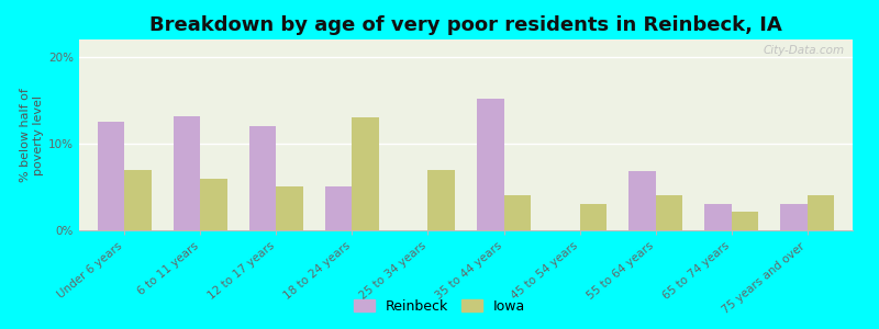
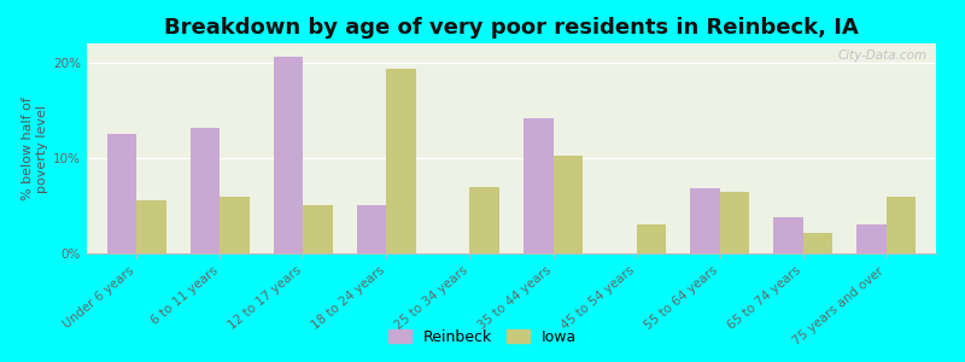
Iowa/Under 6 years: 7.0% -> 5.6%
Reinbeck/12 to 17 years: 12.0% -> 20.6%
Iowa/18 to 24 years: 13.0% -> 19.4%
Reinbeck/35 to 44 years: 15.2% -> 14.2%
Iowa/35 to 44 years: 4.0% -> 10.2%
Iowa/55 to 64 years: 4.0% -> 6.4%
Reinbeck/65 to 74 years: 3.0% -> 3.8%
Iowa/75 years and over: 4.0% -> 6.0%
